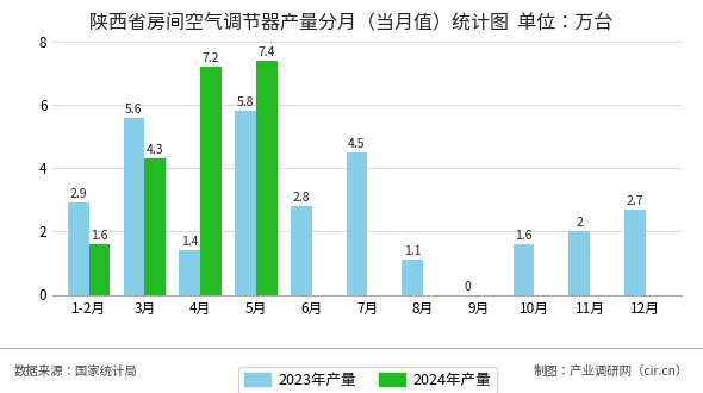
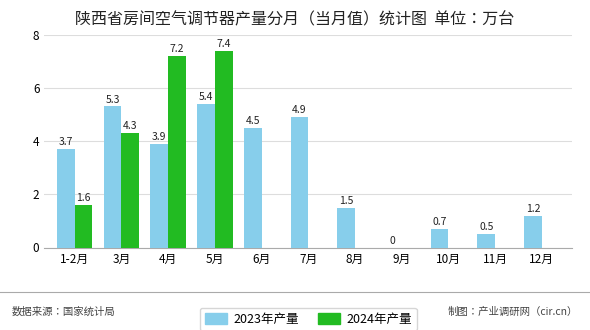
2023年产量/1-2月: 2.9 -> 3.7
2023年产量/3月: 5.6 -> 5.3
2023年产量/4月: 1.4 -> 3.9
2023年产量/5月: 5.8 -> 5.4
2023年产量/6月: 2.8 -> 4.5
2023年产量/7月: 4.5 -> 4.9
2023年产量/8月: 1.1 -> 1.5
2023年产量/10月: 1.6 -> 0.7
2023年产量/11月: 2 -> 0.5
2023年产量/12月: 2.7 -> 1.2
